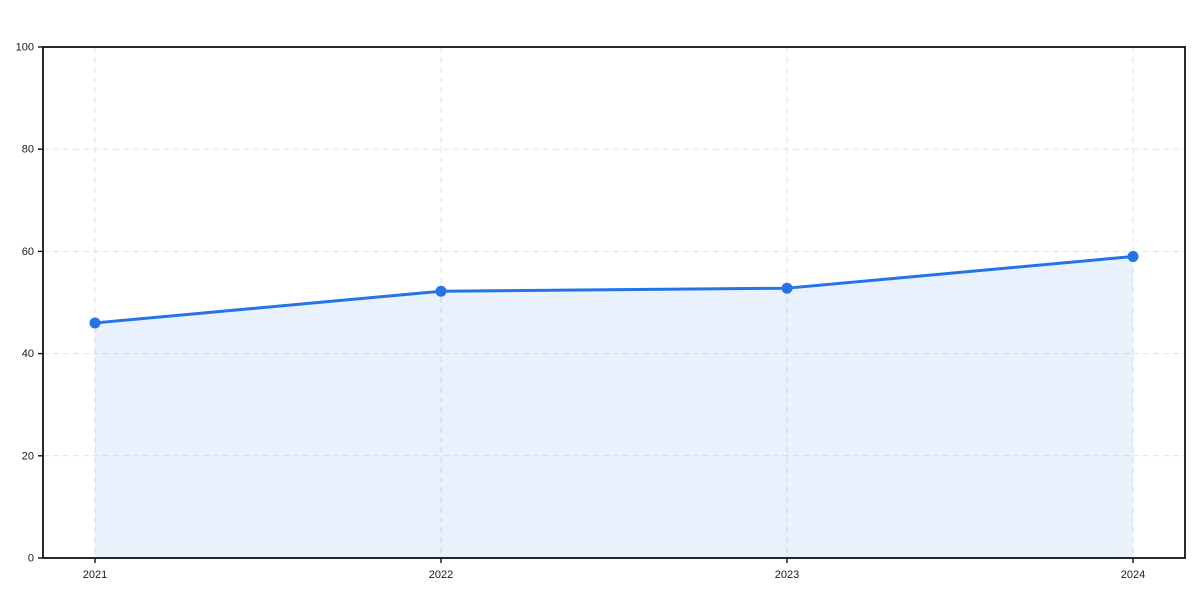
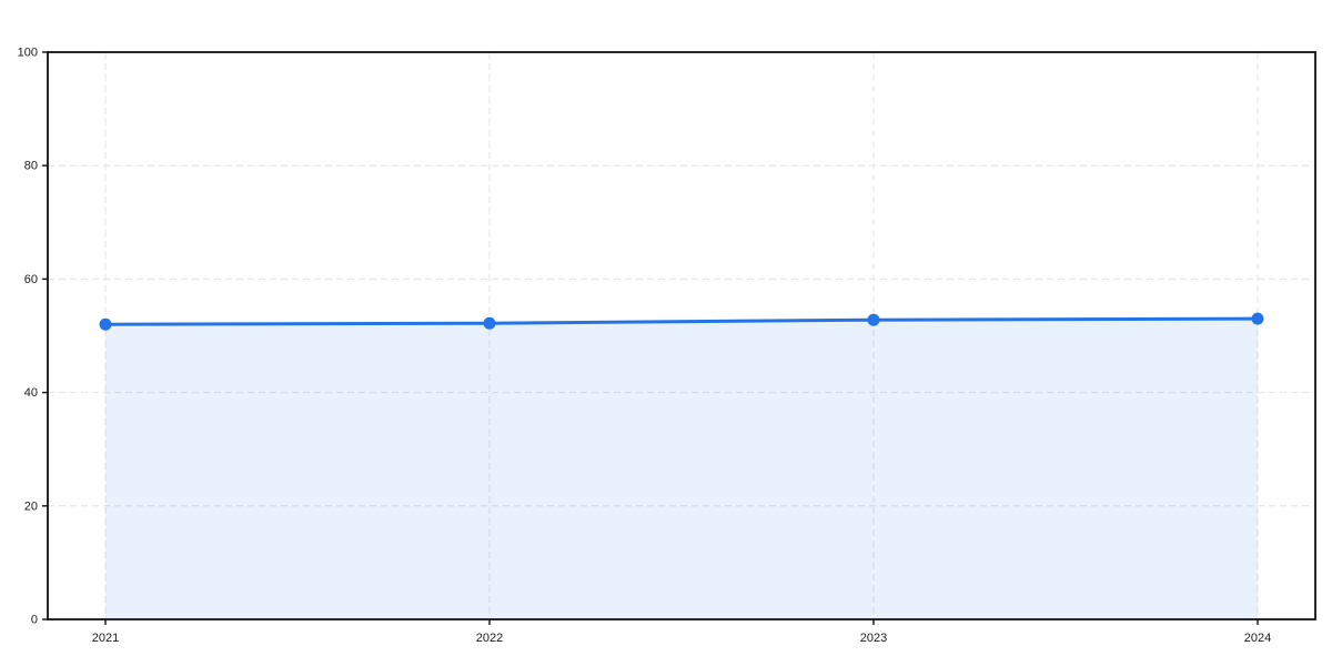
2021: 46 -> 52
2024: 59 -> 53
